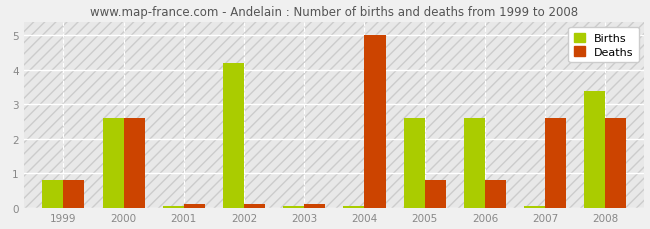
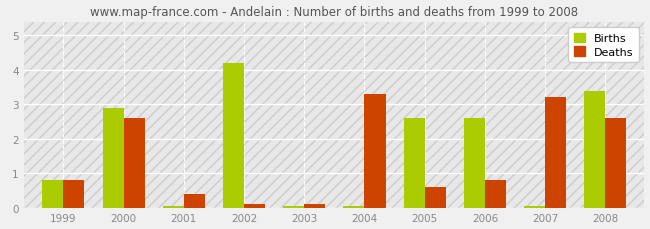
Births/2000: 2.60 -> 2.90
Deaths/2001: 0.1 -> 0.4
Deaths/2004: 5.0 -> 3.3
Deaths/2005: 0.8 -> 0.6
Deaths/2007: 2.6 -> 3.2
